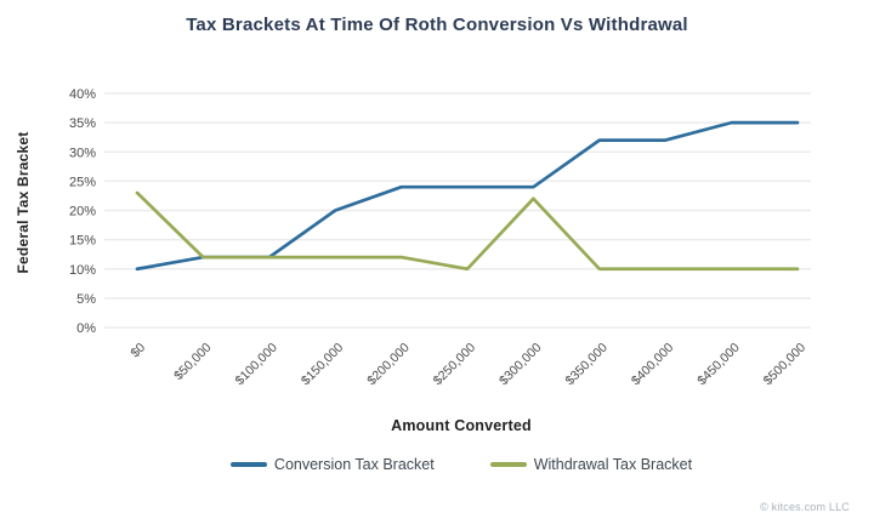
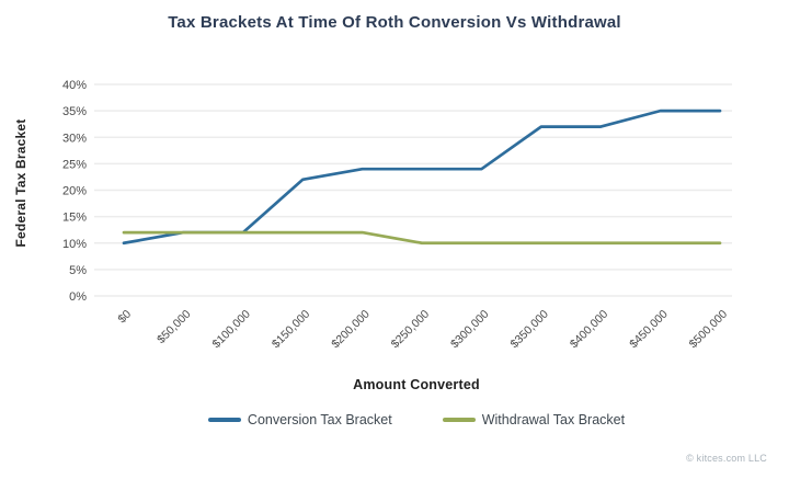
Withdrawal Tax Bracket/$0: 23% -> 12%
Conversion Tax Bracket/$150,000: 20% -> 22%
Withdrawal Tax Bracket/$300,000: 22% -> 10%
